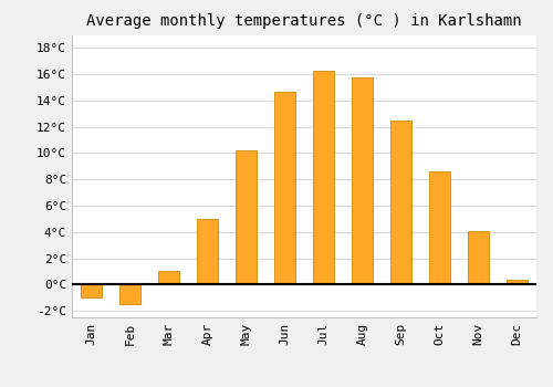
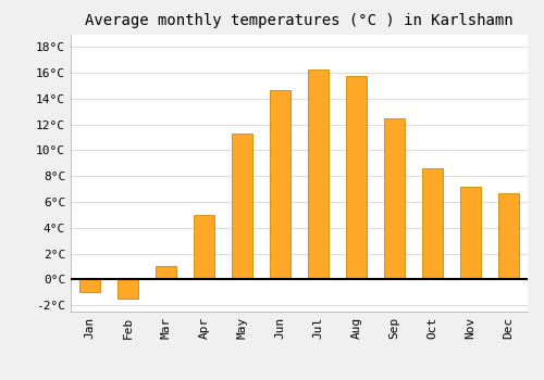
May: 10.2°C -> 11.3°C
Nov: 4.1°C -> 7.2°C
Dec: 0.4°C -> 6.7°C
